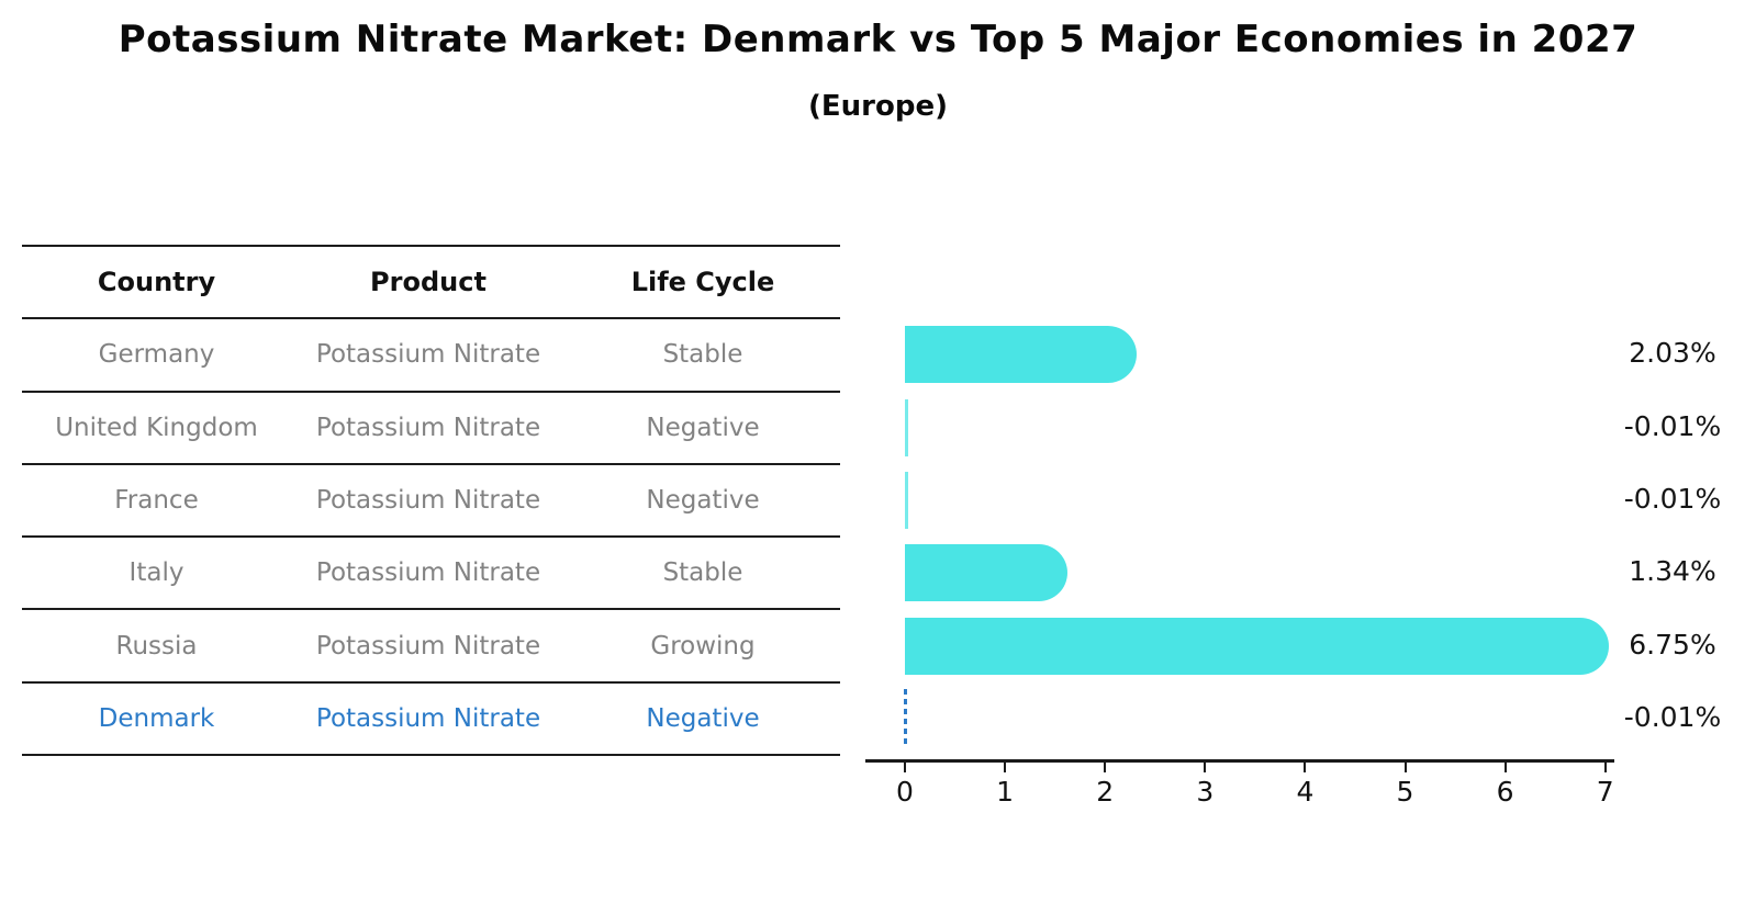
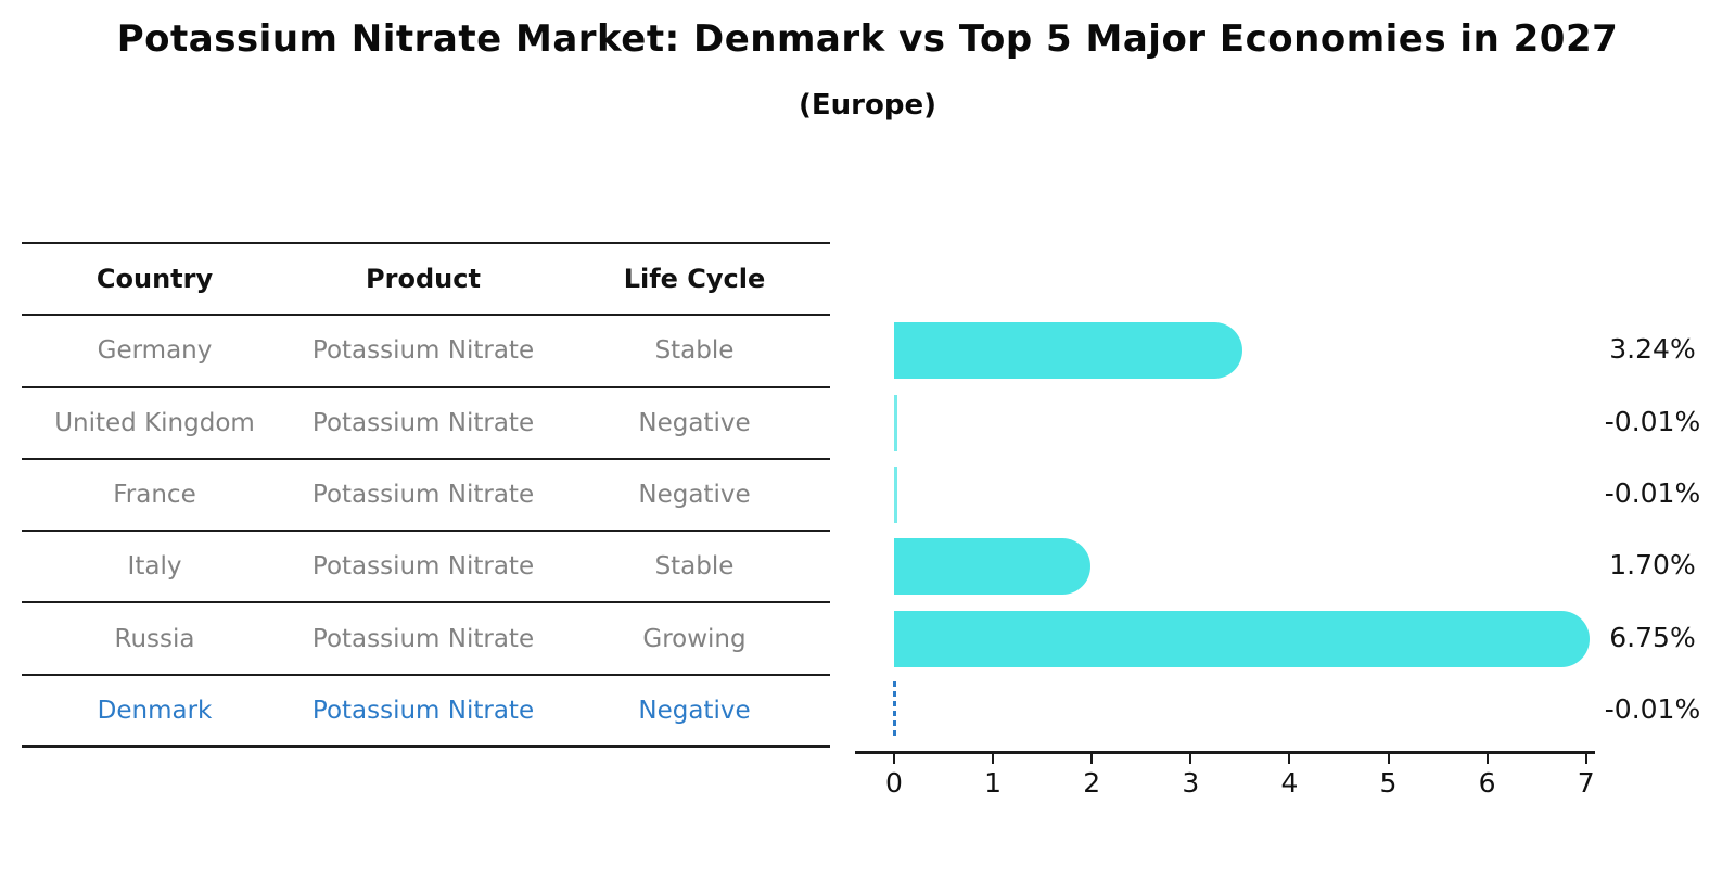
Germany: 2.03% -> 3.24%
Italy: 1.34% -> 1.70%
